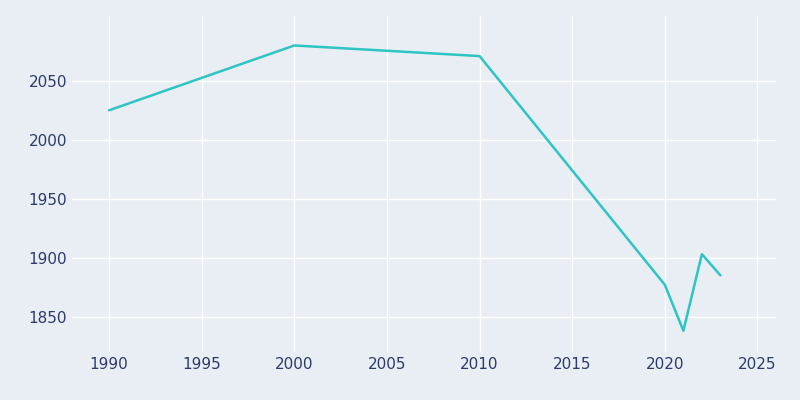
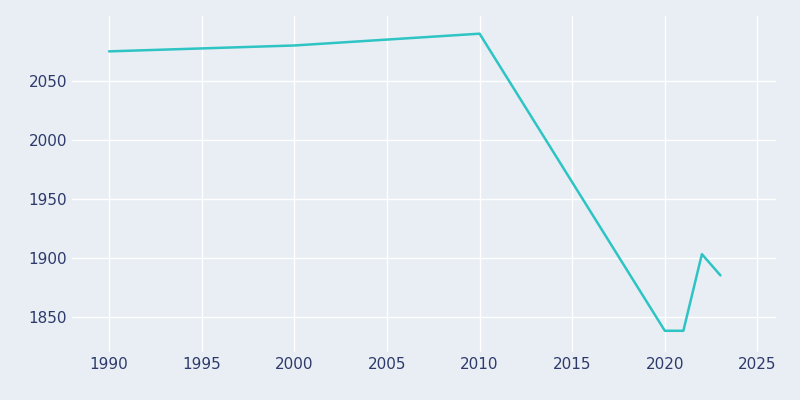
1990: 2025 -> 2075
2010: 2071 -> 2090
2020: 1877 -> 1838
